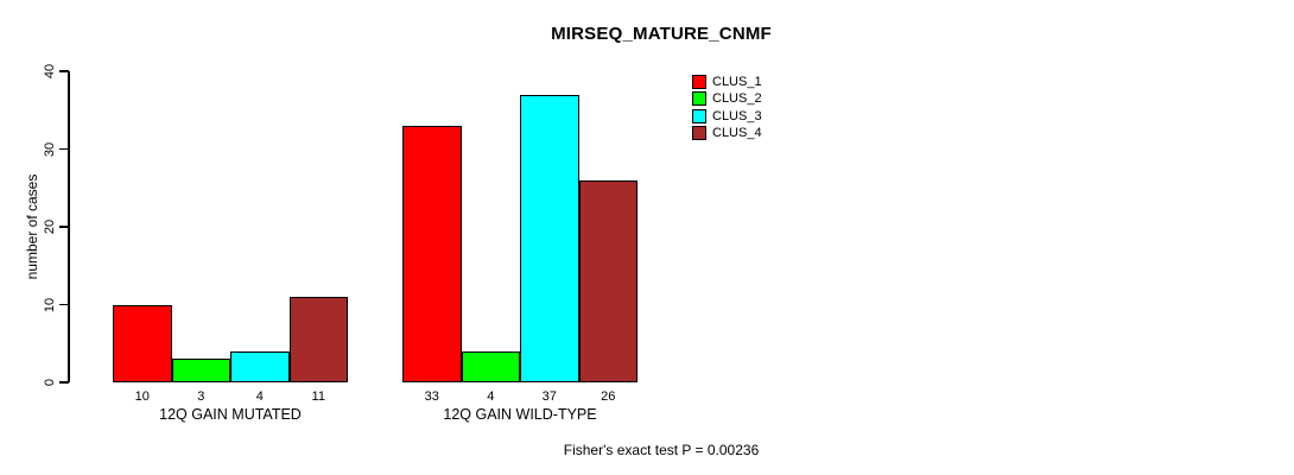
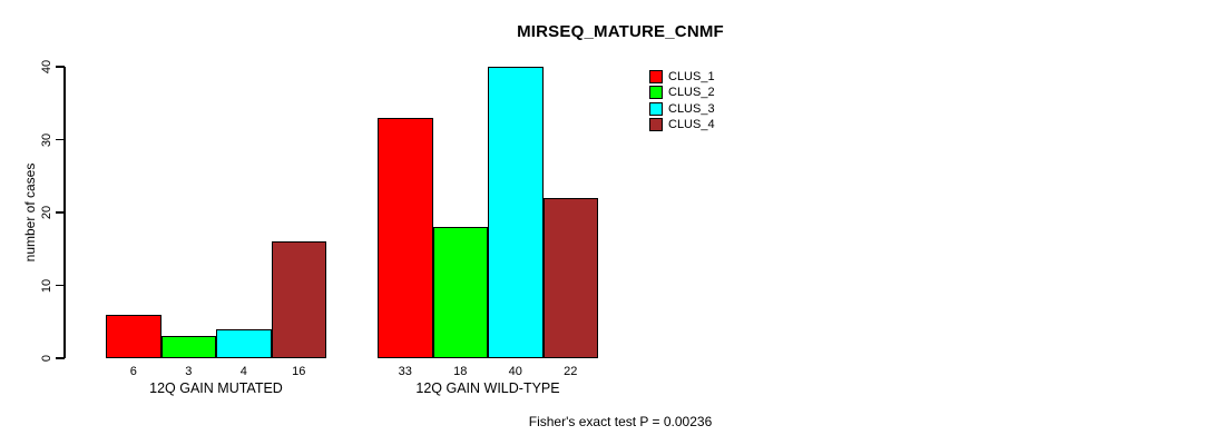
CLUS_1/12Q GAIN MUTATED: 10 -> 6
CLUS_4/12Q GAIN MUTATED: 11 -> 16
CLUS_2/12Q GAIN WILD-TYPE: 4 -> 18
CLUS_3/12Q GAIN WILD-TYPE: 37 -> 40
CLUS_4/12Q GAIN WILD-TYPE: 26 -> 22
